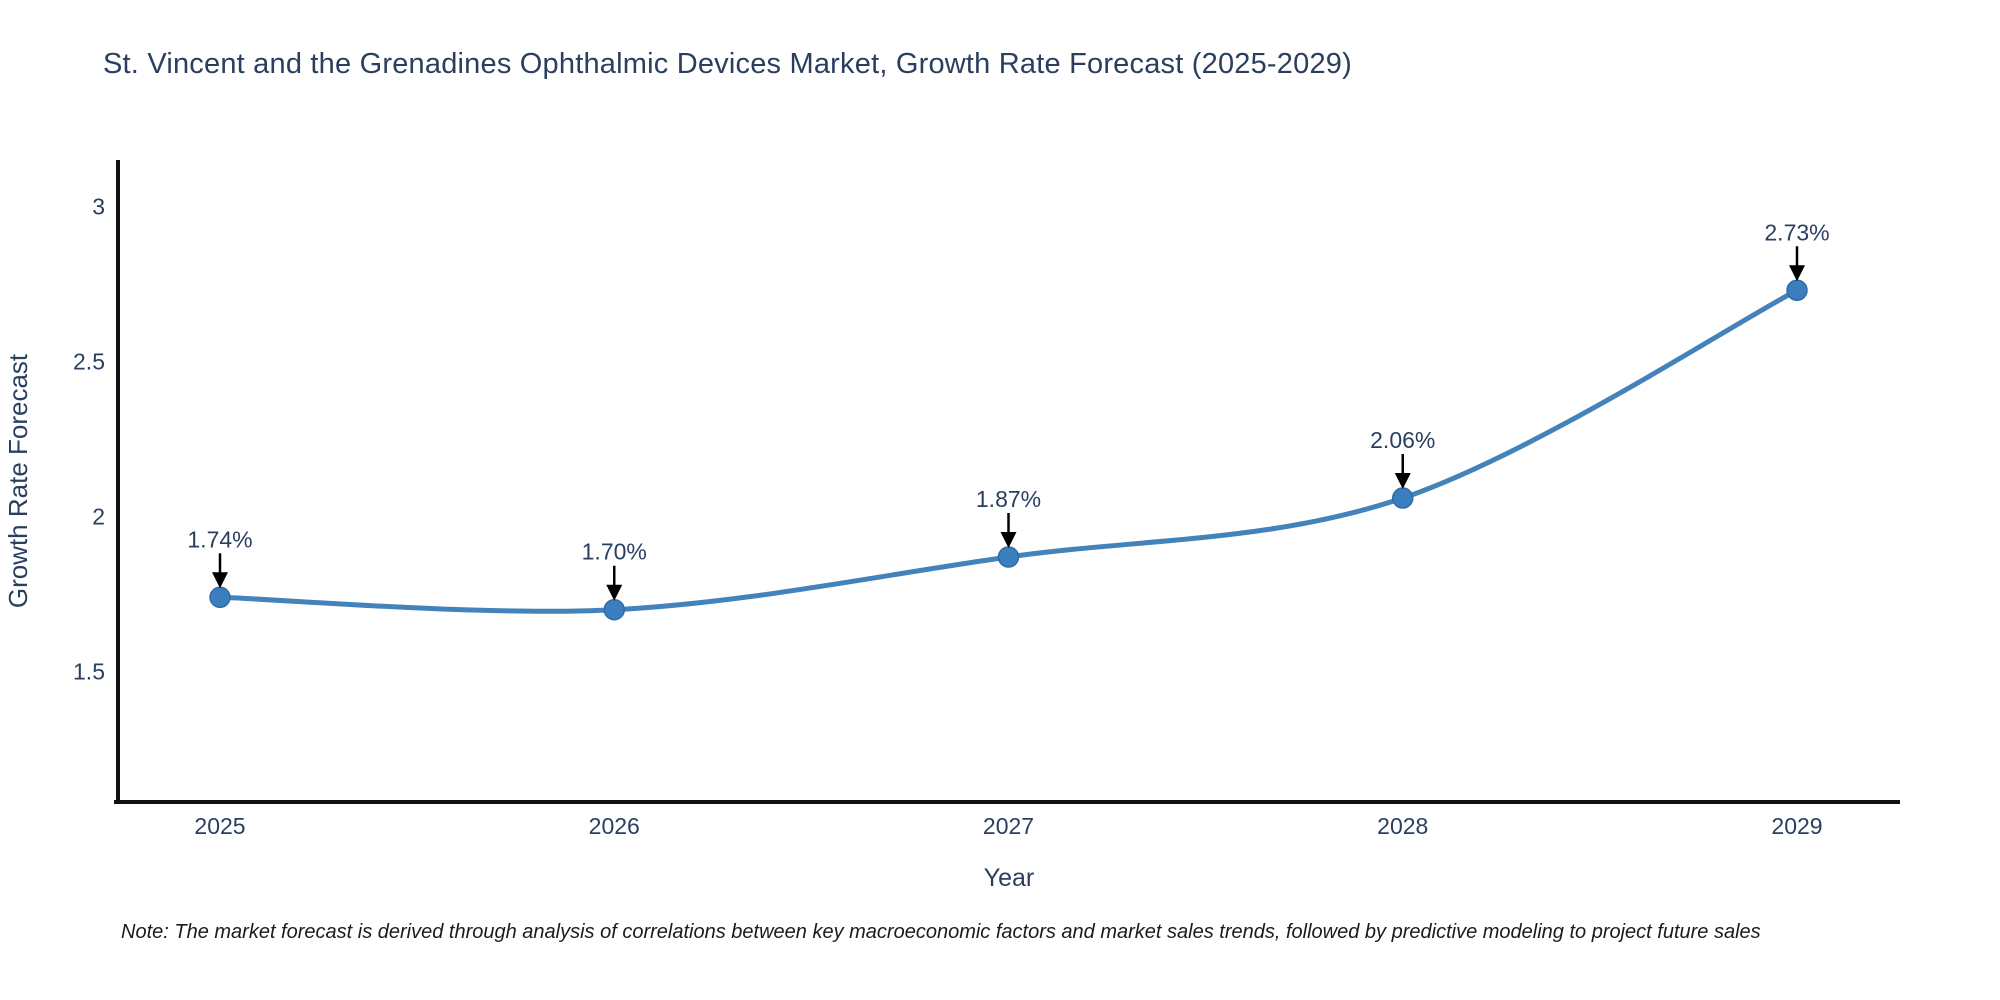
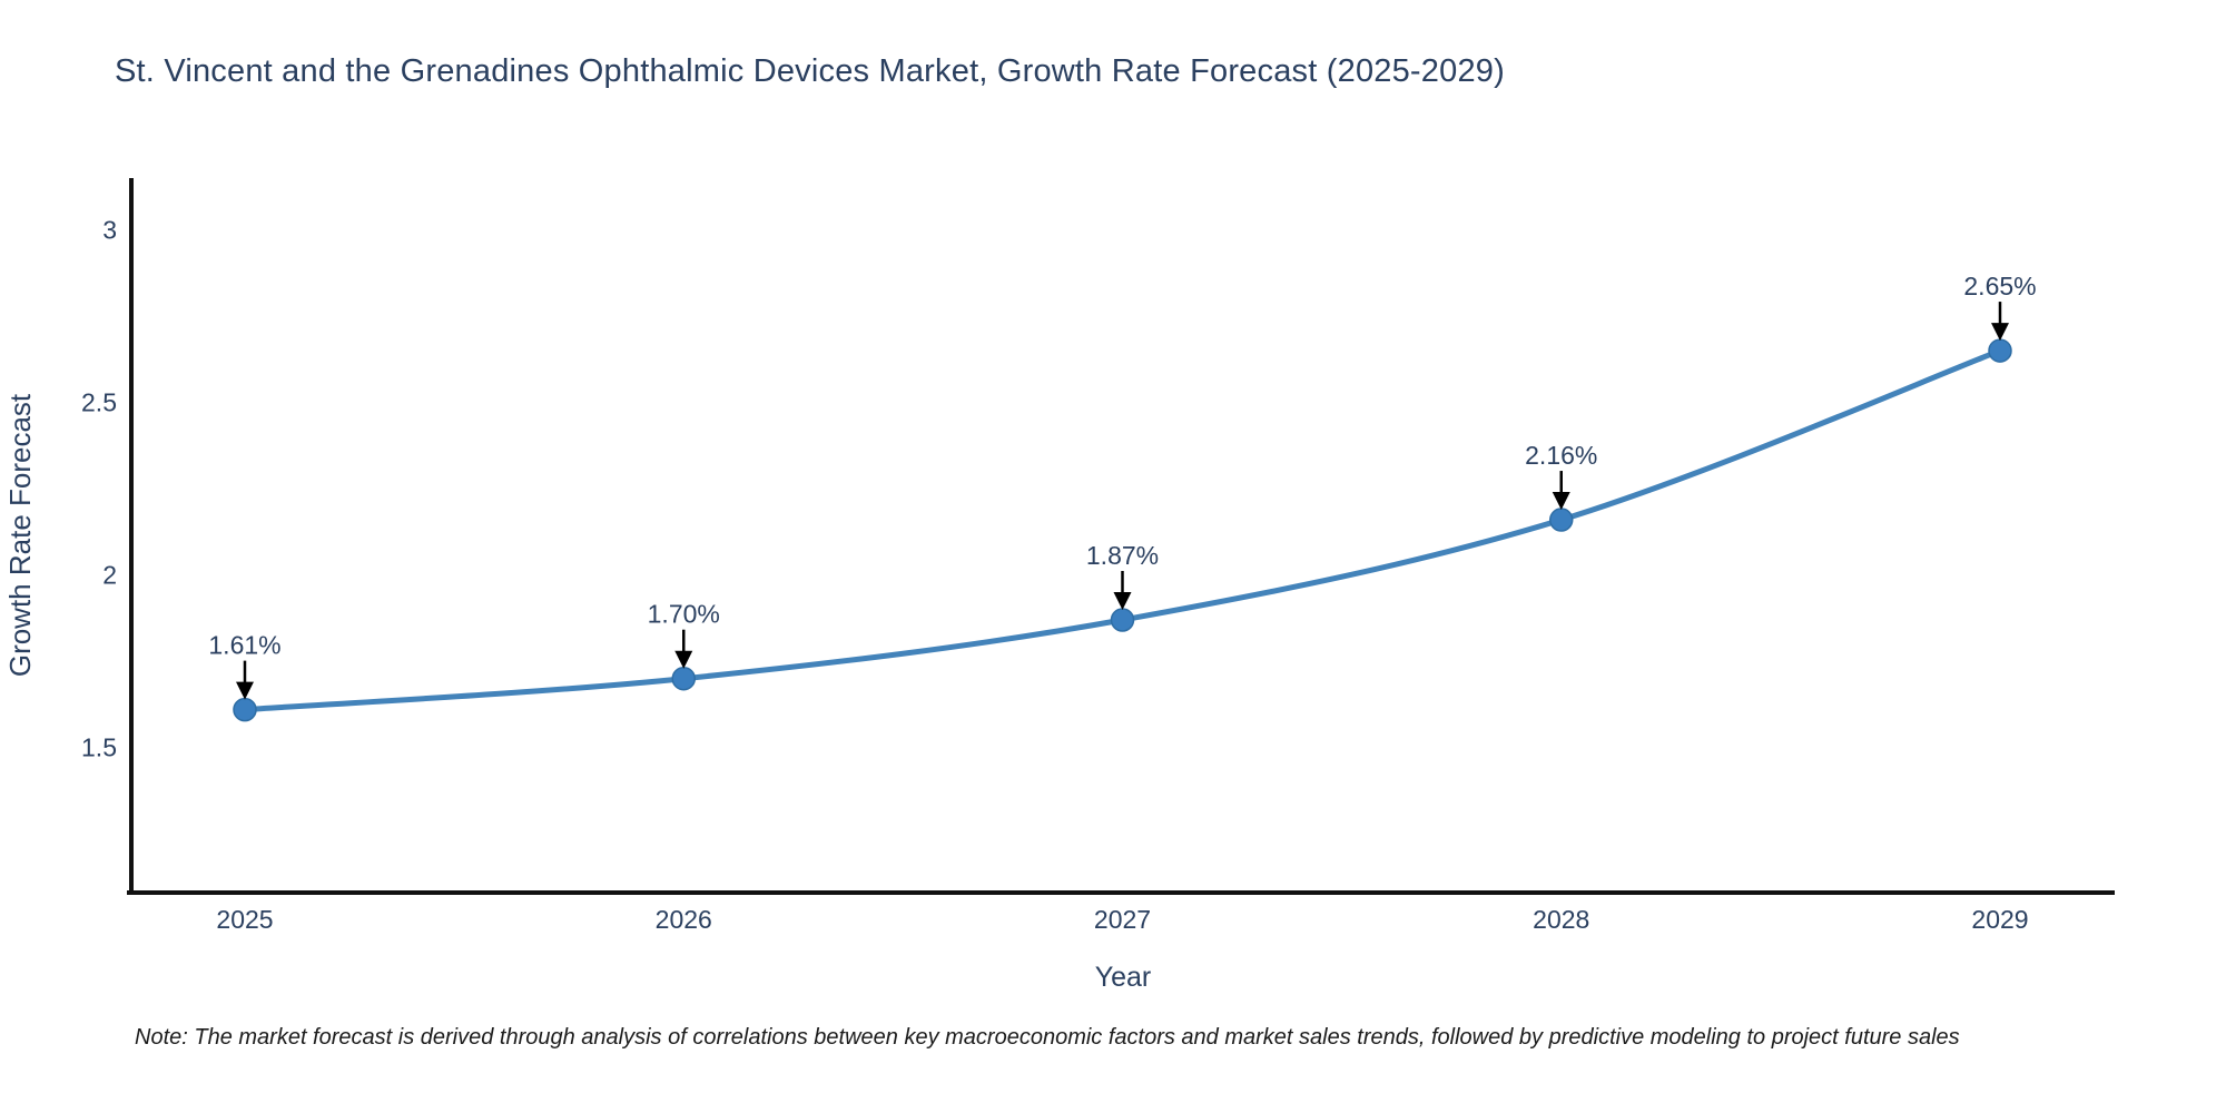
2025: 1.74% -> 1.61%
2028: 2.06% -> 2.16%
2029: 2.73% -> 2.65%
